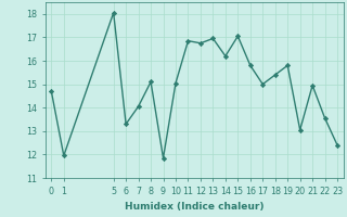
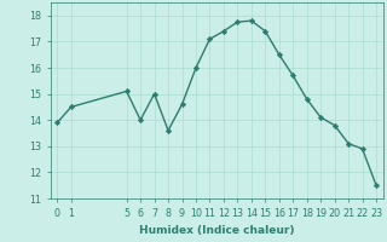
0: 14.70 -> 13.90
1: 11.95 -> 14.50
5: 18.05 -> 15.10
6: 13.30 -> 14.00
7: 14.05 -> 15.00
8: 15.10 -> 13.60
9: 11.85 -> 14.60
10: 15.05 -> 16.00
11: 16.85 -> 17.10
12: 16.75 -> 17.40
13: 16.95 -> 17.75
14: 16.20 -> 17.80
15: 17.05 -> 17.40
16: 15.80 -> 16.50
17: 15.00 -> 15.70
18: 15.40 -> 14.80
19: 15.80 -> 14.10
20: 13.05 -> 13.80
21: 14.95 -> 13.10
22: 13.55 -> 12.90
23: 12.40 -> 11.50
